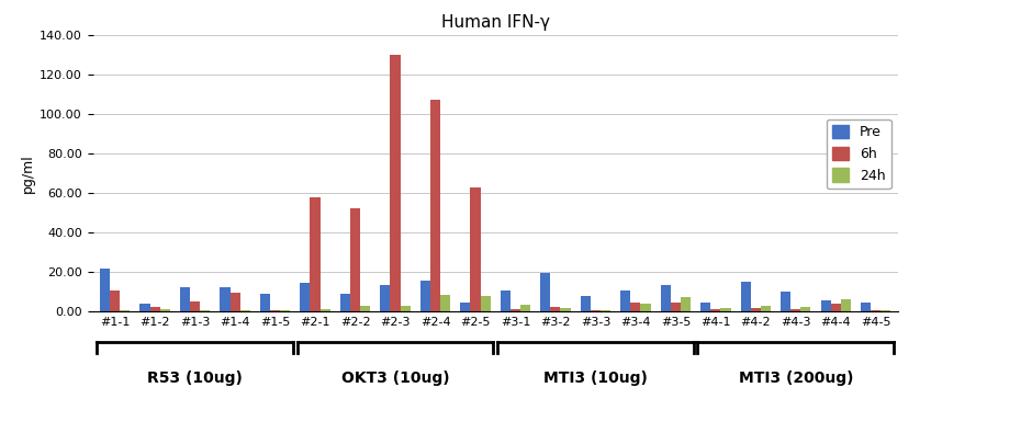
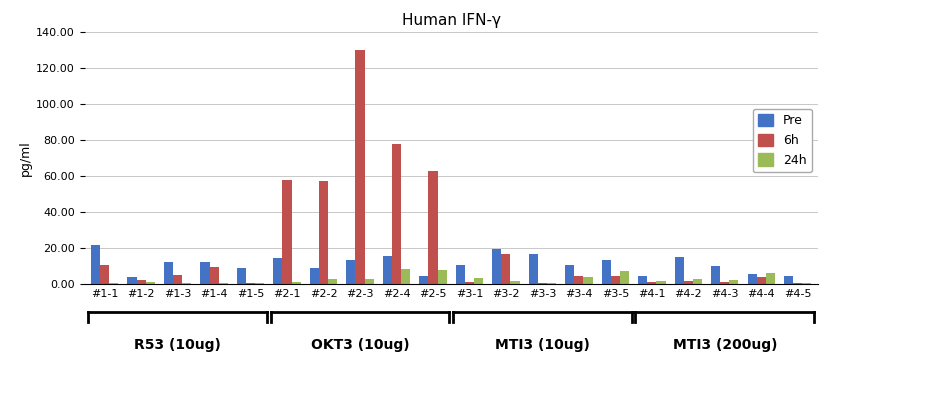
6h/#2-2: 52 -> 57
6h/#2-4: 107 -> 78
6h/#3-2: 2 -> 17
Pre/#3-3: 8 -> 17
